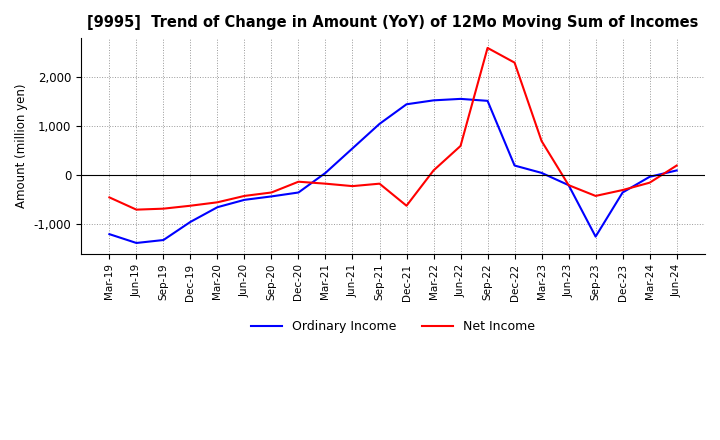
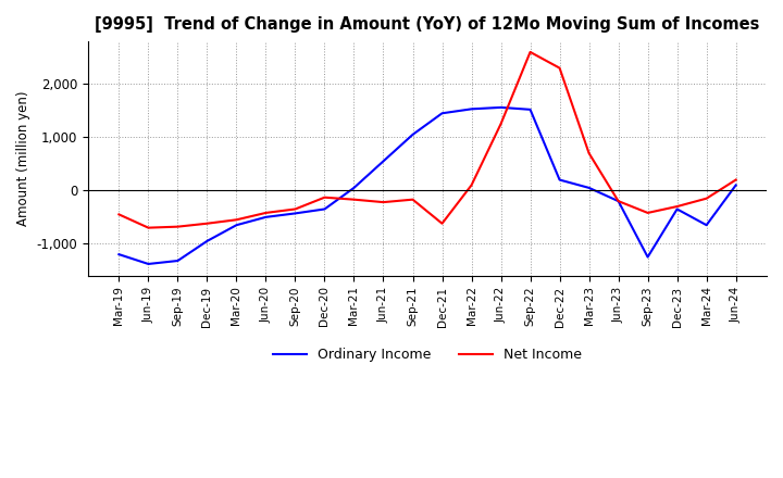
Net Income/Jun-22: 600 -> 1,250
Ordinary Income/Mar-24: -30 -> -650
